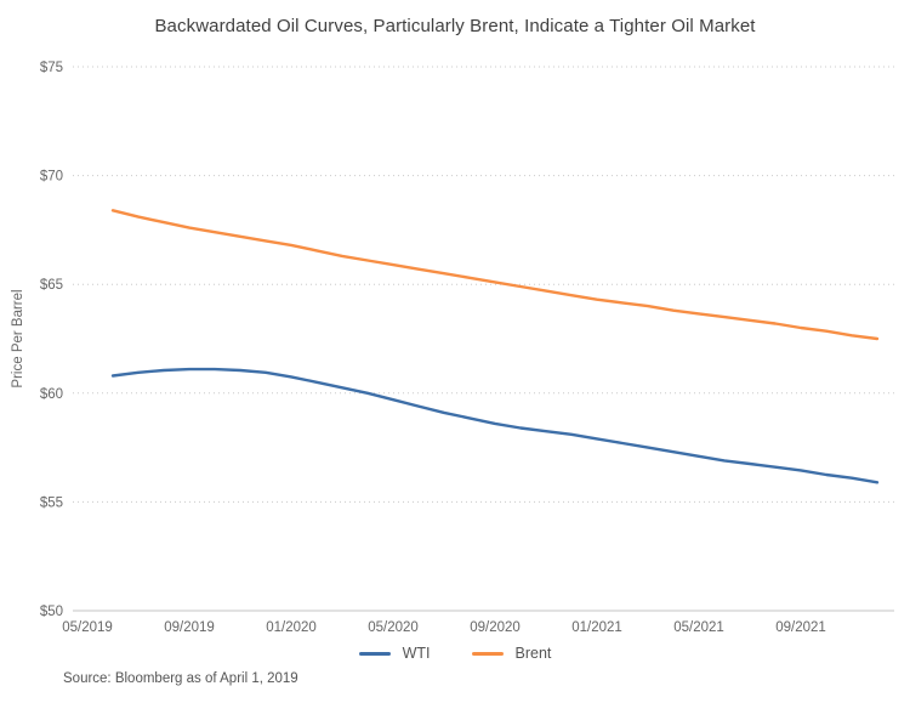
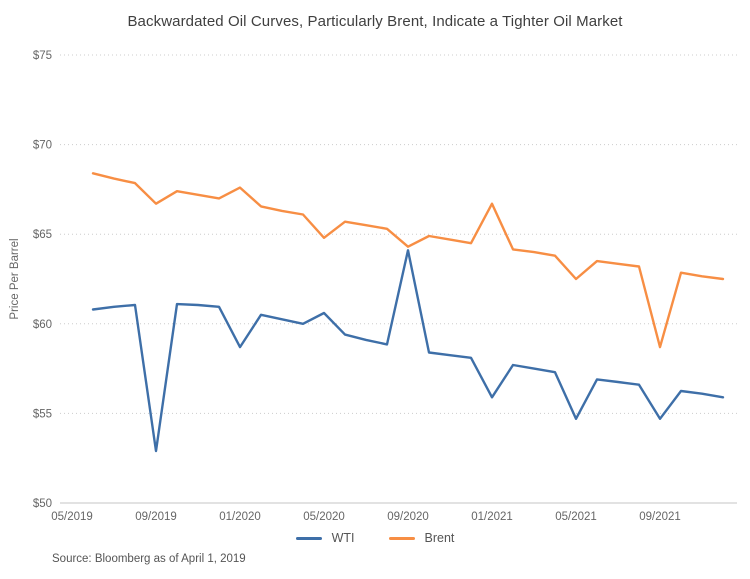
WTI/09/2019: $61.1 -> $52.9
Brent/09/2019: $67.6 -> $66.7
WTI/01/2020: $60.8 -> $58.7
Brent/01/2020: $66.8 -> $67.6
WTI/05/2020: $59.7 -> $60.6
Brent/05/2020: $65.9 -> $64.8
WTI/09/2020: $58.6 -> $64.1
Brent/09/2020: $65.1 -> $64.3
WTI/01/2021: $57.9 -> $55.9
Brent/01/2021: $64.3 -> $66.7
WTI/05/2021: $57.1 -> $54.7
Brent/05/2021: $63.6 -> $62.5
WTI/09/2021: $56.5 -> $54.7
Brent/09/2021: $63.0 -> $58.7
